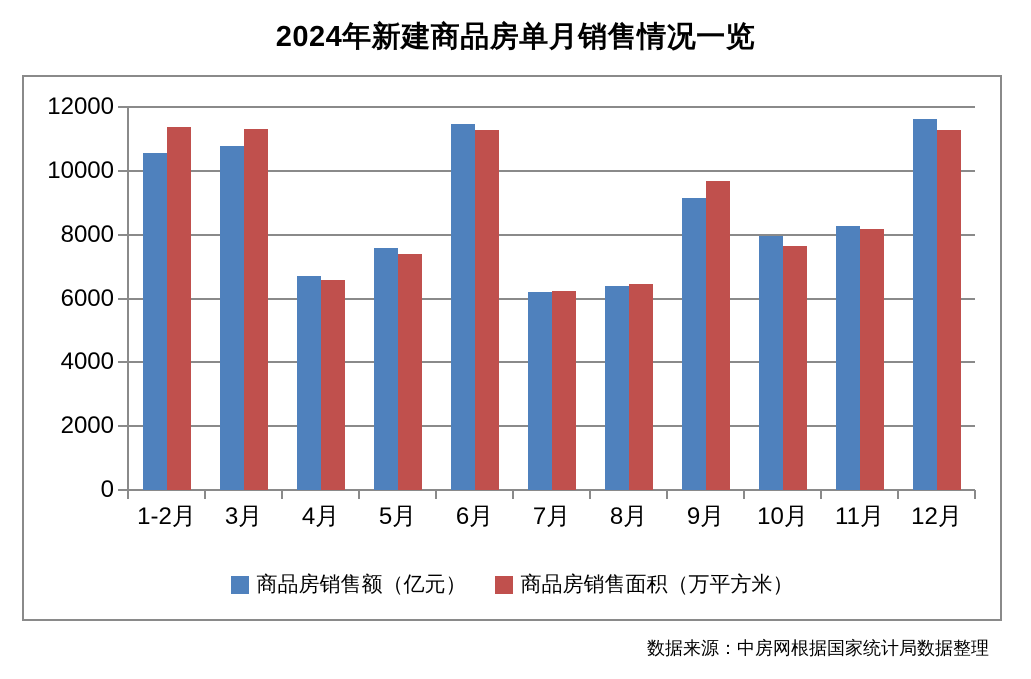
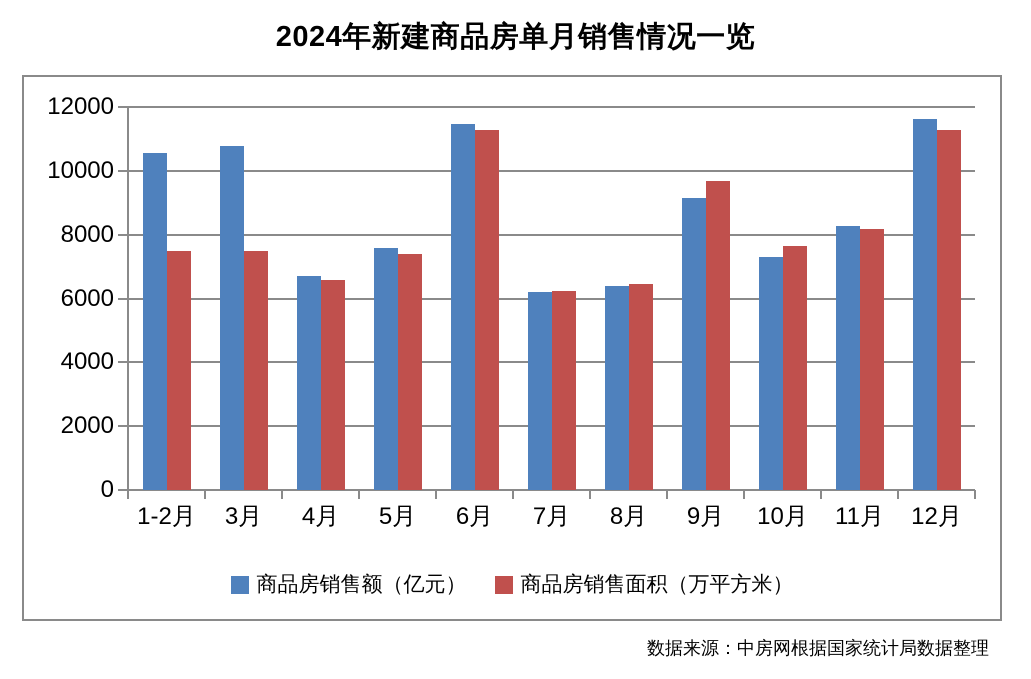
商品房销售面积（万平方米）/1-2月: 11400 -> 7500
商品房销售面积（万平方米）/3月: 11300 -> 7500
商品房销售额（亿元）/10月: 8000 -> 7300
